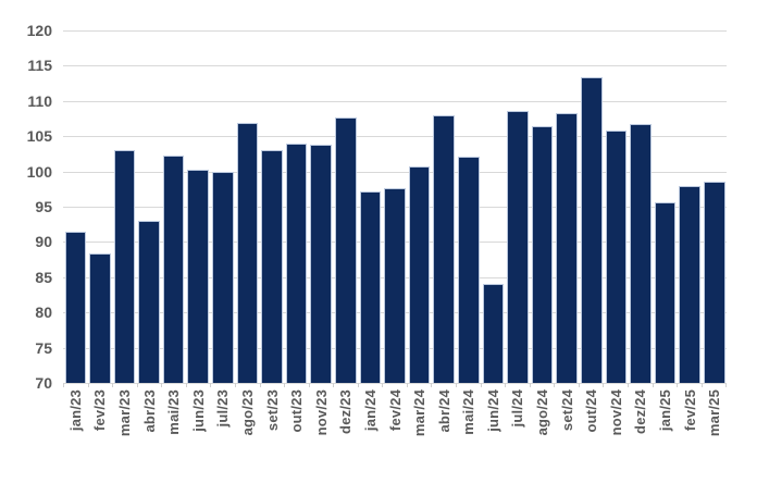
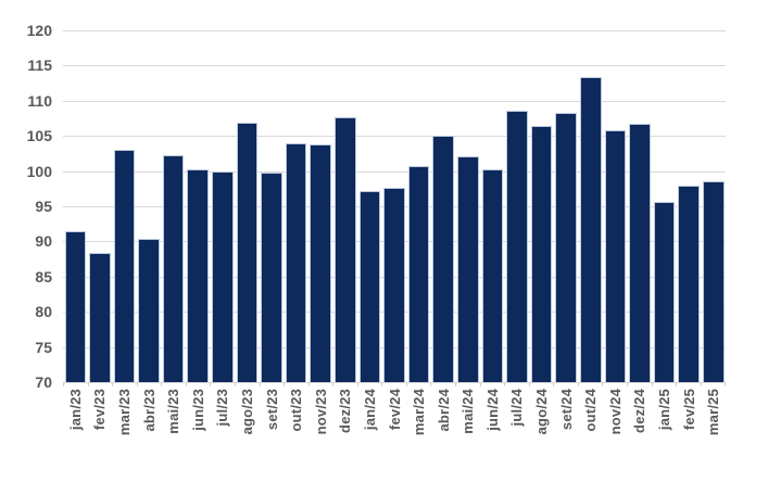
abr/23: 93 -> 90
set/23: 103 -> 100
abr/24: 108 -> 105
jun/24: 84 -> 100
